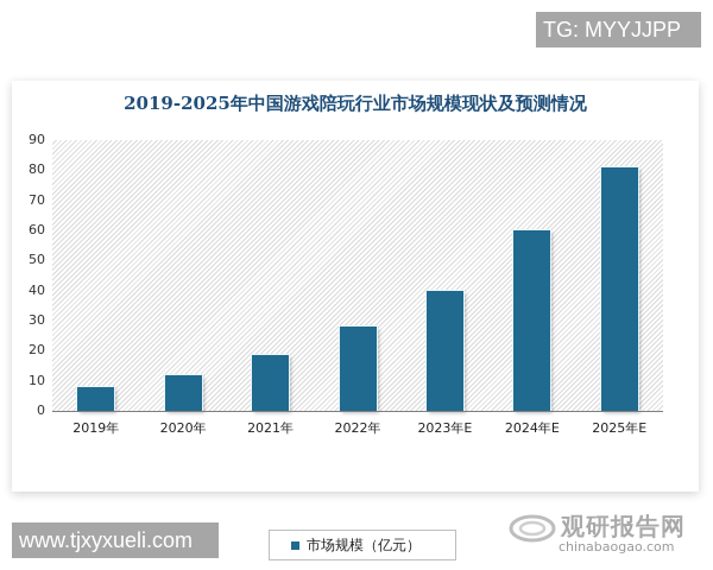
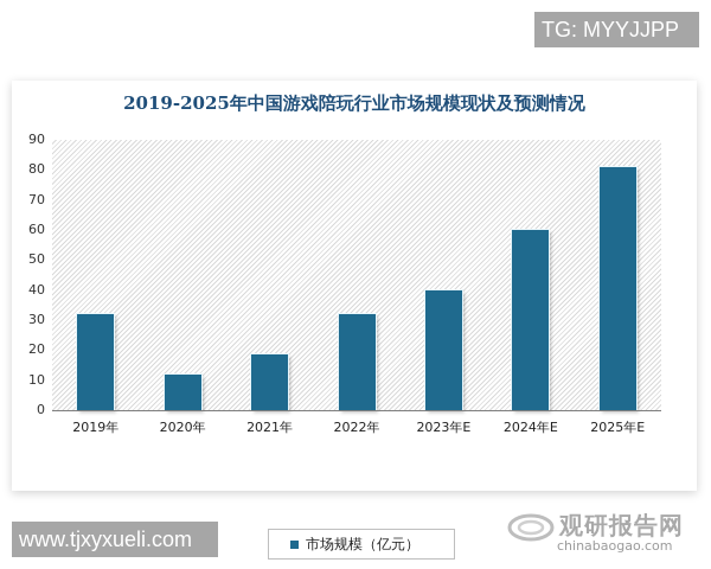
2019年: 8 -> 32
2022年: 28 -> 32
